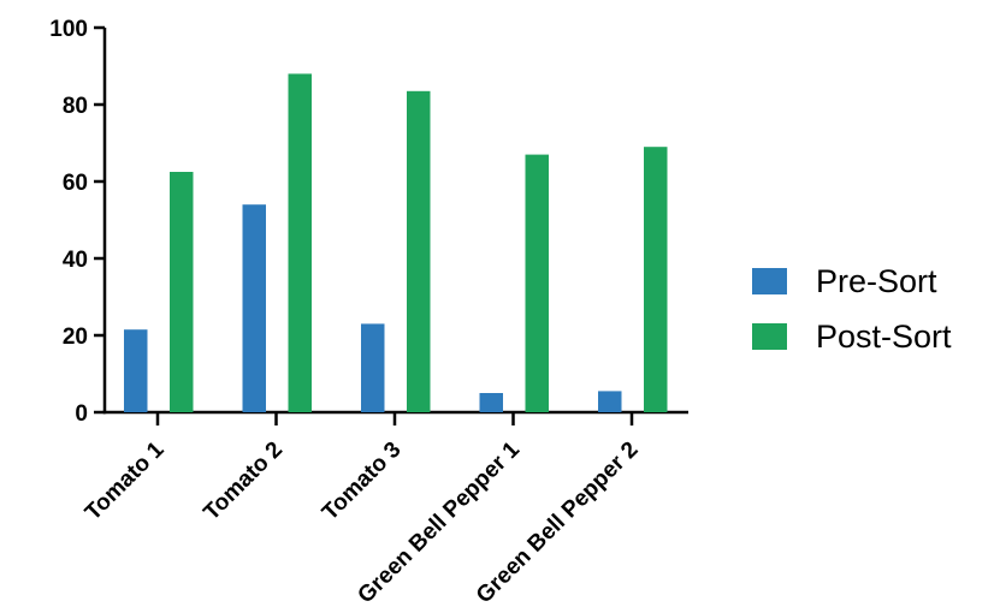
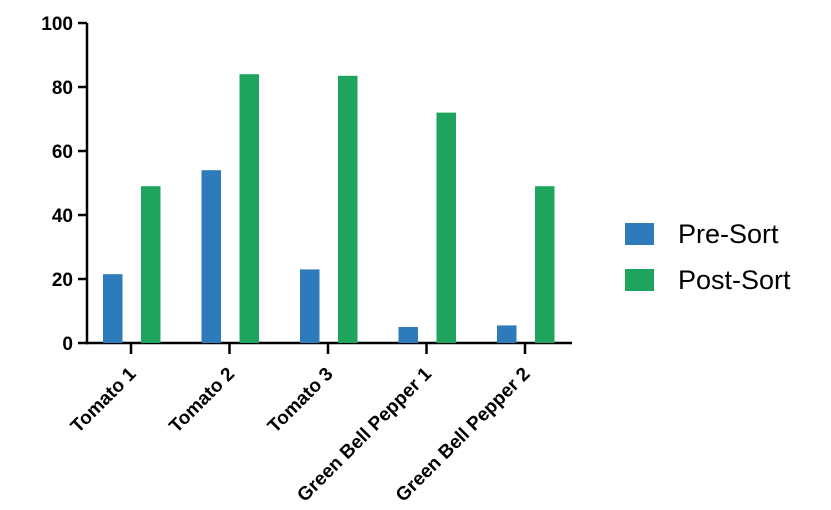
Post-Sort/Tomato 1: 62 -> 49
Post-Sort/Tomato 2: 88 -> 84
Post-Sort/Green Bell Pepper 1: 67 -> 72
Post-Sort/Green Bell Pepper 2: 69 -> 49
